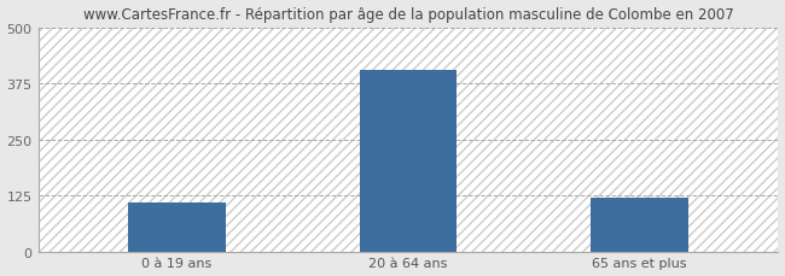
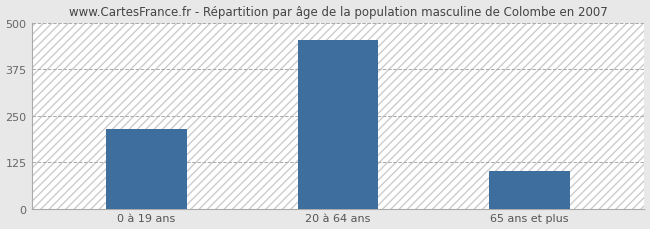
0 à 19 ans: 110 -> 215
20 à 64 ans: 405 -> 455
65 ans et plus: 120 -> 100
